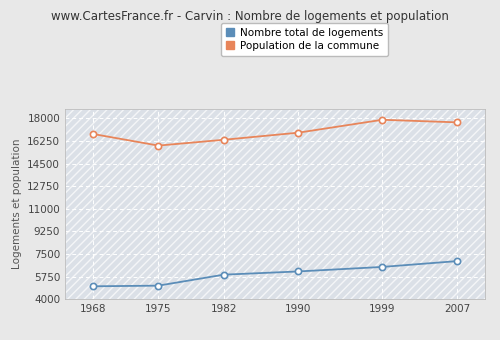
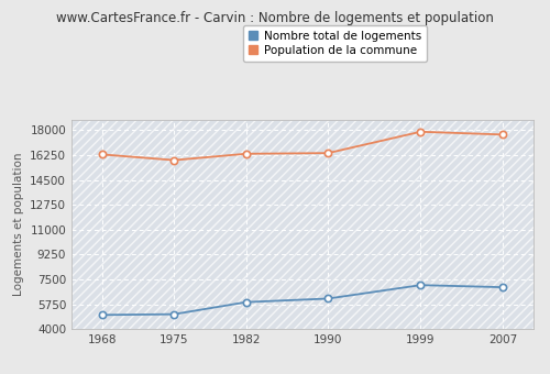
Population de la commune/1968: 16800 -> 16300
Population de la commune/1990: 16900 -> 16400
Nombre total de logements/1999: 6500 -> 7100
